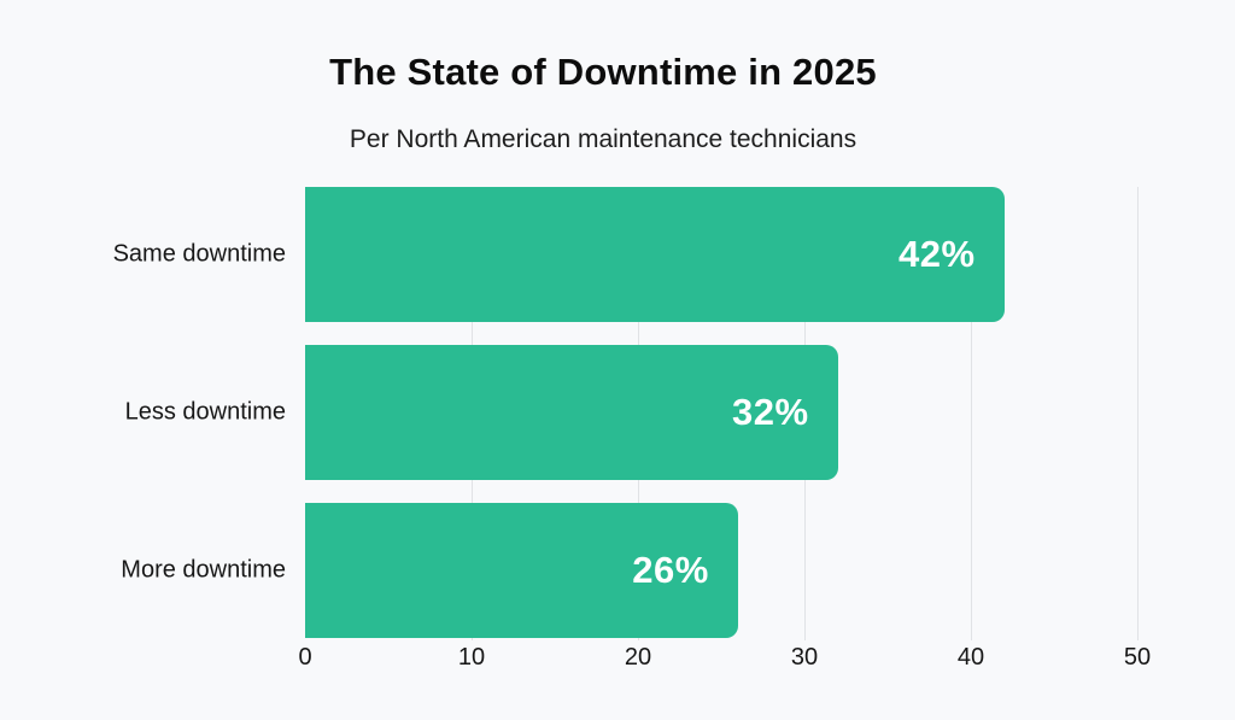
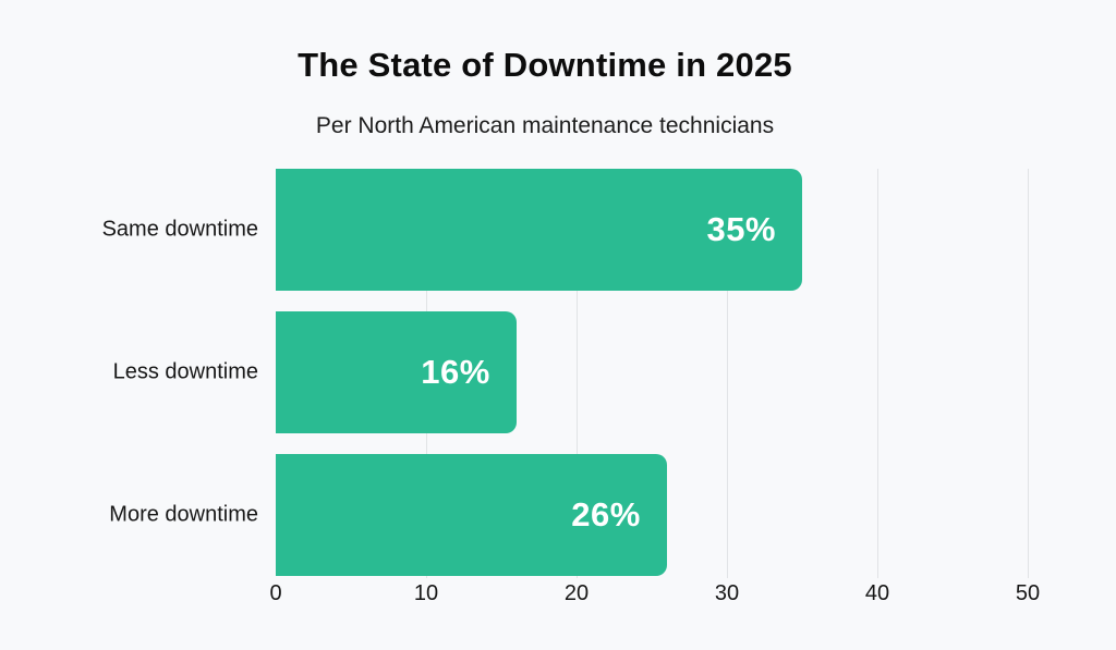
Same downtime: 42% -> 35%
Less downtime: 32% -> 16%
